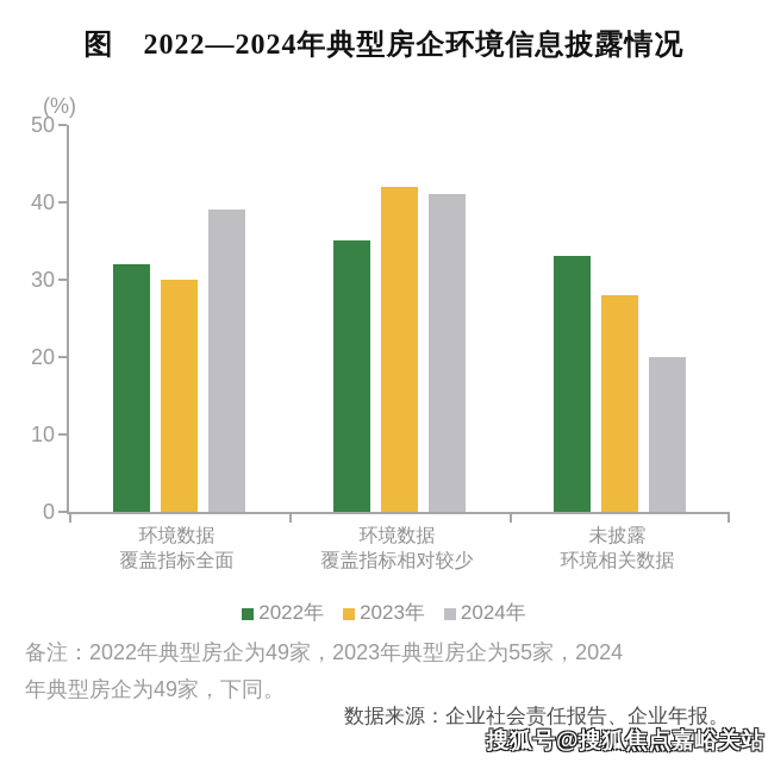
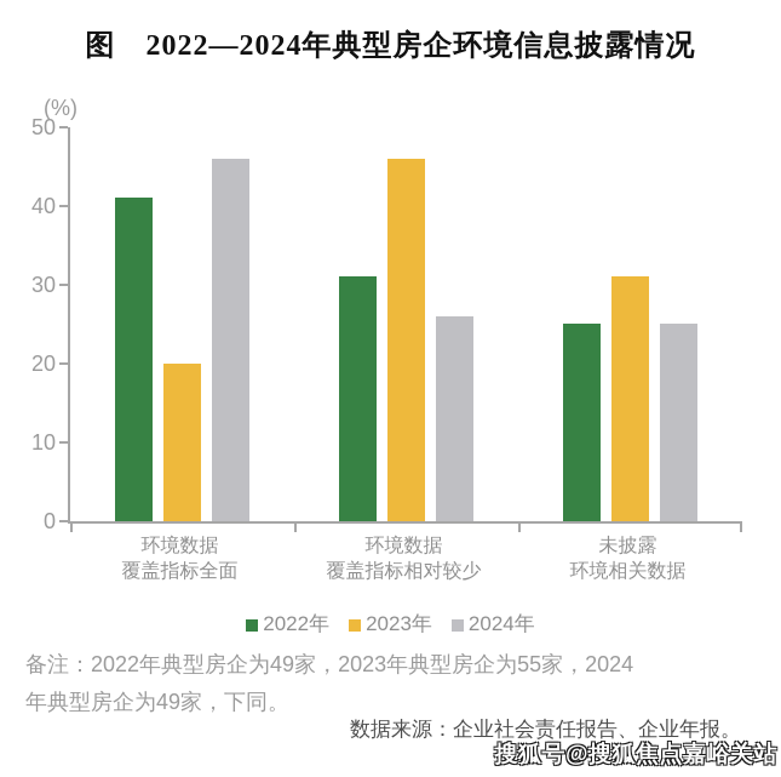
2022年/环境数据覆盖指标全面: 32 -> 41
2023年/环境数据覆盖指标全面: 30 -> 20
2024年/环境数据覆盖指标全面: 39 -> 46
2022年/环境数据覆盖指标相对较少: 35 -> 31
2023年/环境数据覆盖指标相对较少: 42 -> 46
2024年/环境数据覆盖指标相对较少: 41 -> 26
2022年/未披露环境相关数据: 33 -> 25
2023年/未披露环境相关数据: 28 -> 31
2024年/未披露环境相关数据: 20 -> 25
